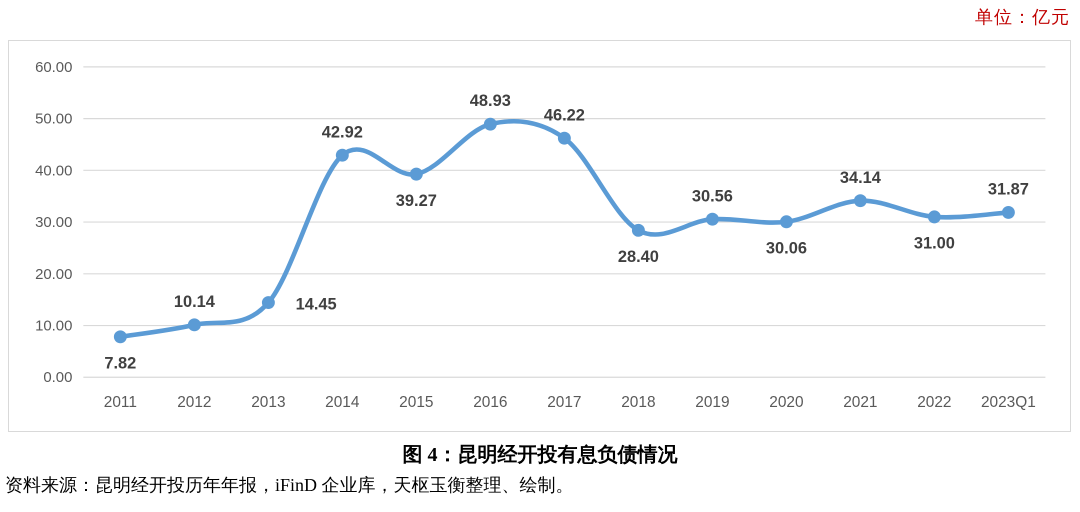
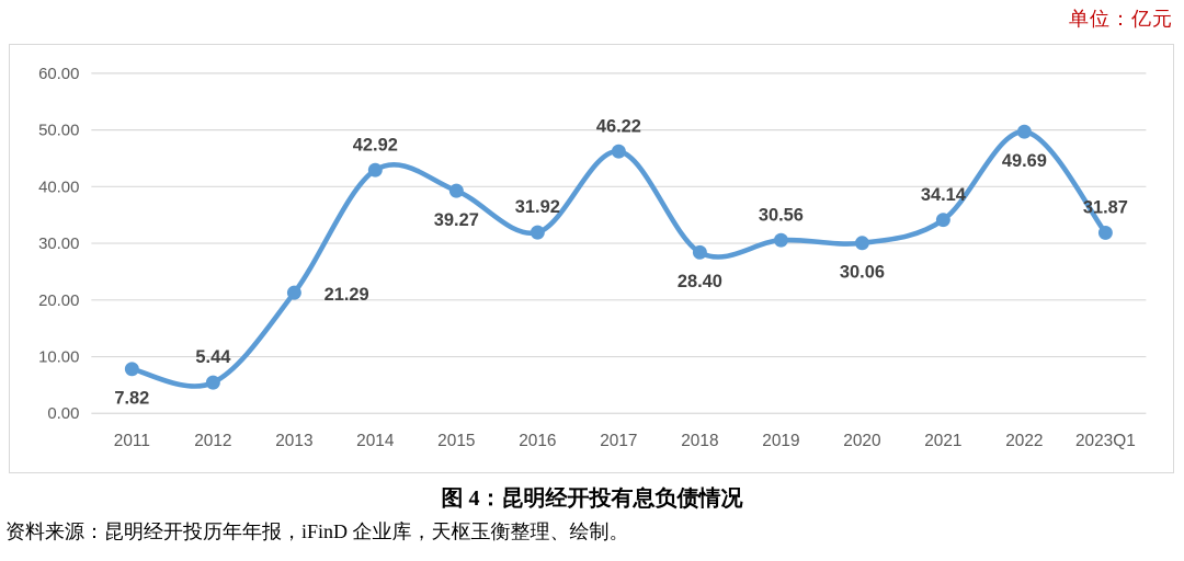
2012: 10.14 -> 5.44
2013: 14.45 -> 21.29
2016: 48.93 -> 31.92
2022: 31.00 -> 49.69
